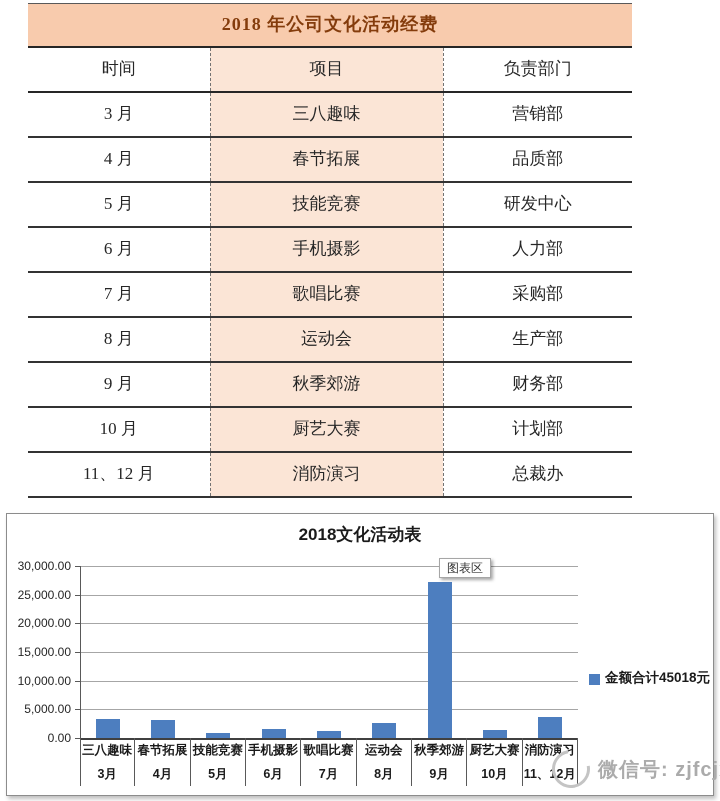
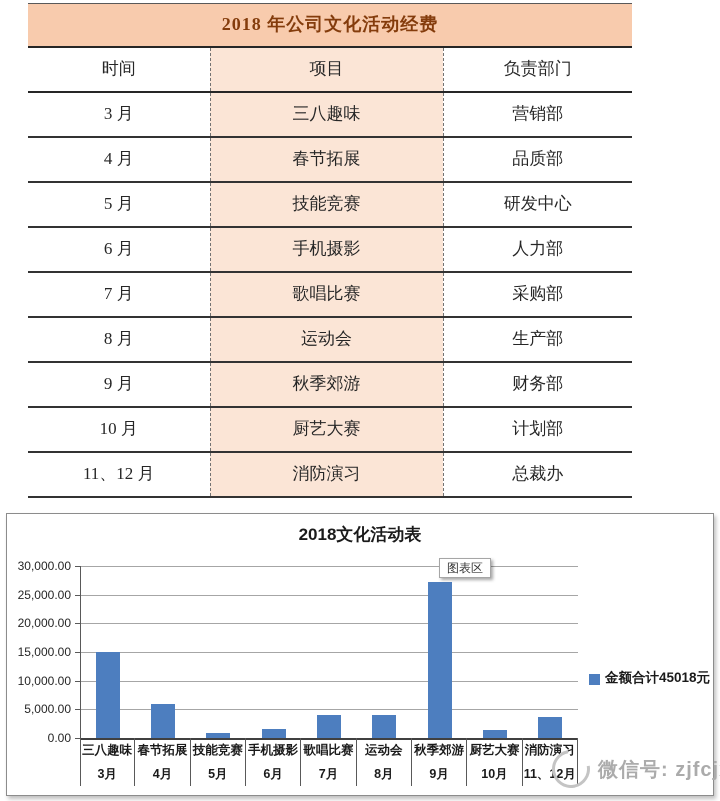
三八趣味: 3000 -> 15000
春节拓展: 3000 -> 6000
歌唱比赛: 1000 -> 4000
运动会: 3000 -> 4000
